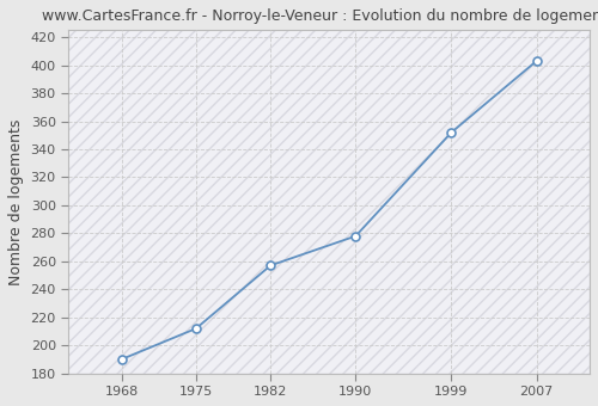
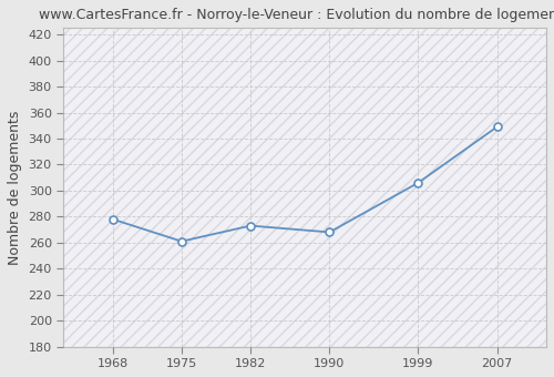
1968: 190 -> 278
1975: 212 -> 261
1982: 257 -> 273
1990: 278 -> 268
1999: 352 -> 306
2007: 403 -> 349
